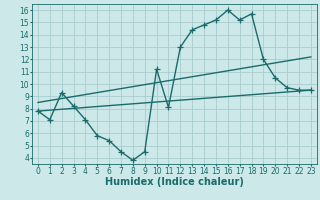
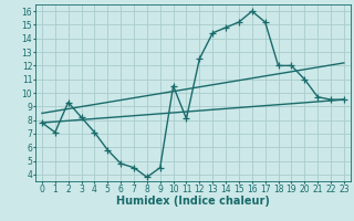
6: 5.4 -> 4.8
10: 11.2 -> 10.5
12: 13.0 -> 12.5
18: 15.7 -> 12.0
20: 10.5 -> 11.0
